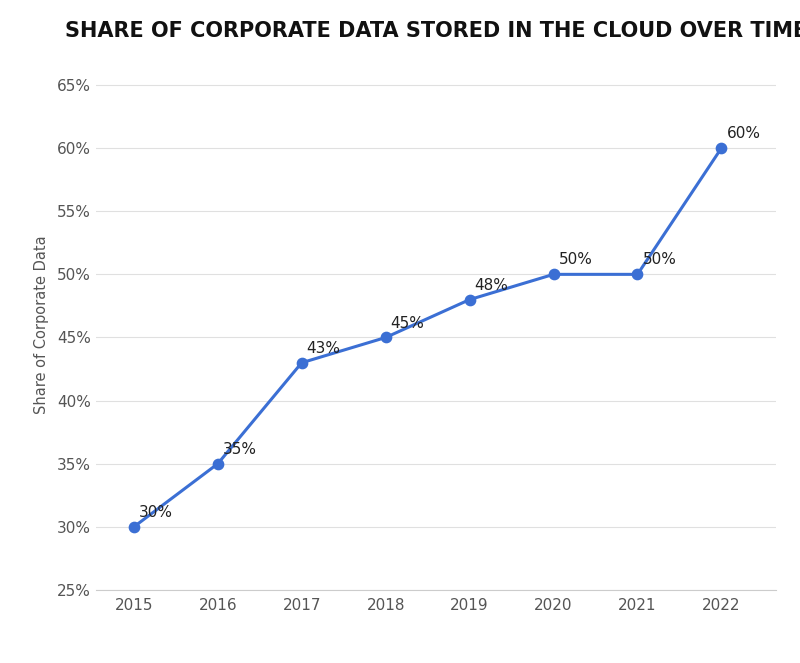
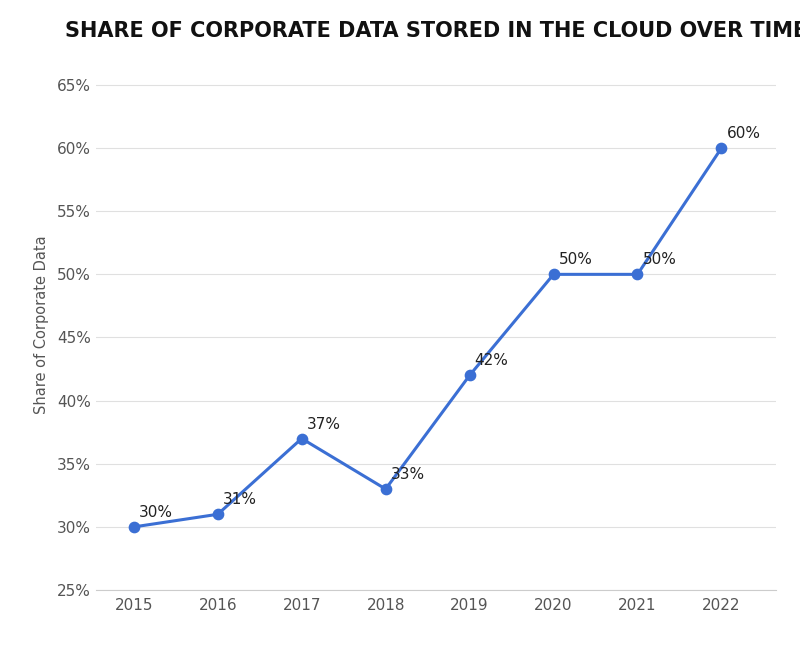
2016: 35% -> 31%
2017: 43% -> 37%
2018: 45% -> 33%
2019: 48% -> 42%
